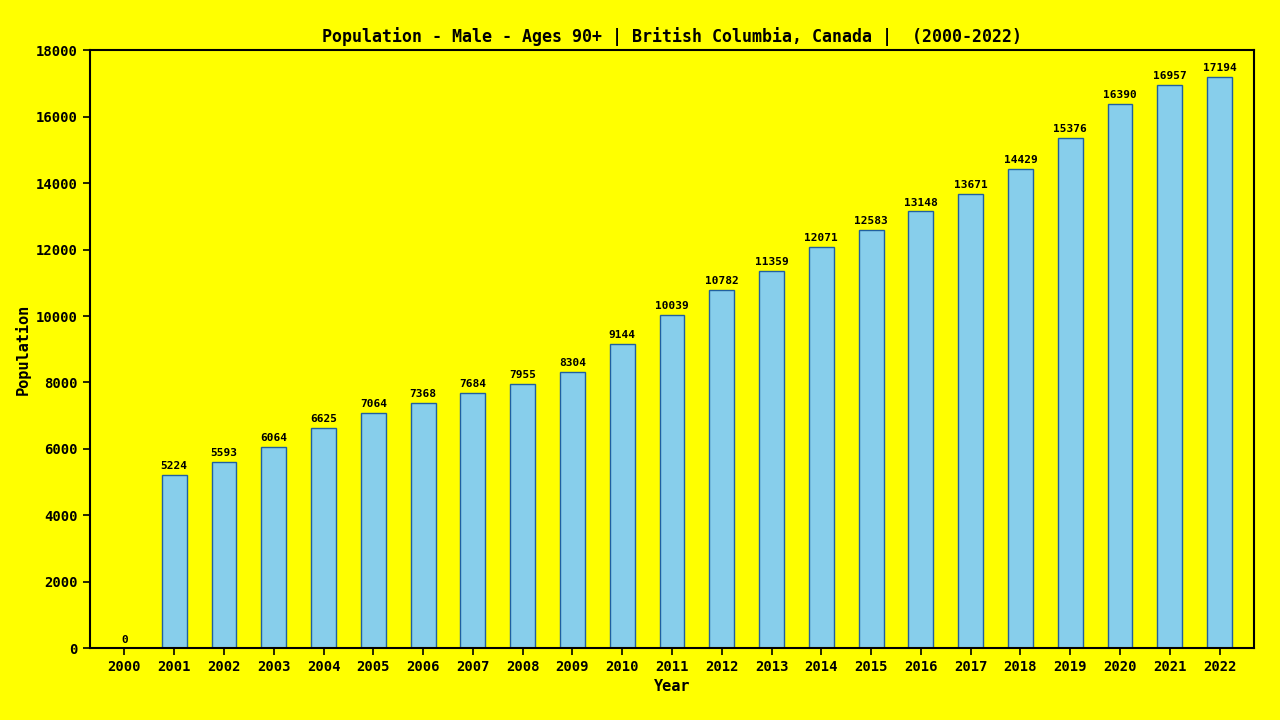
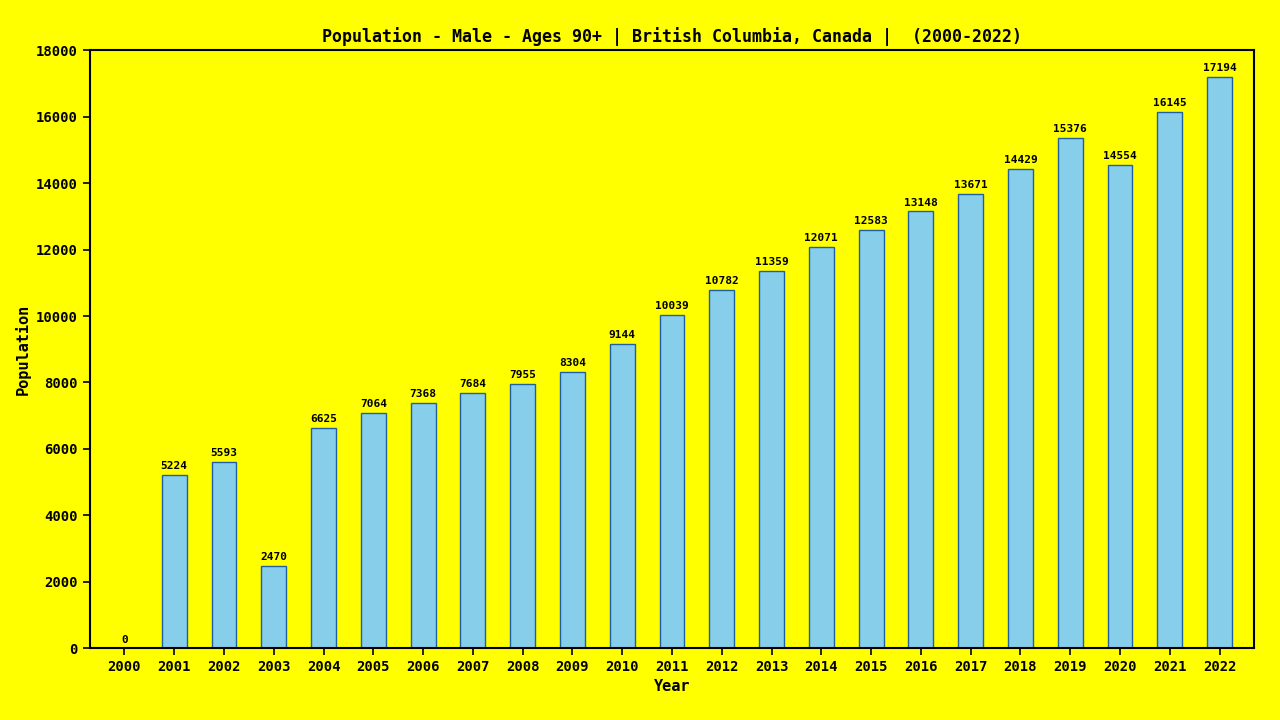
2003: 6064 -> 2470
2020: 16390 -> 14554
2021: 16957 -> 16145
